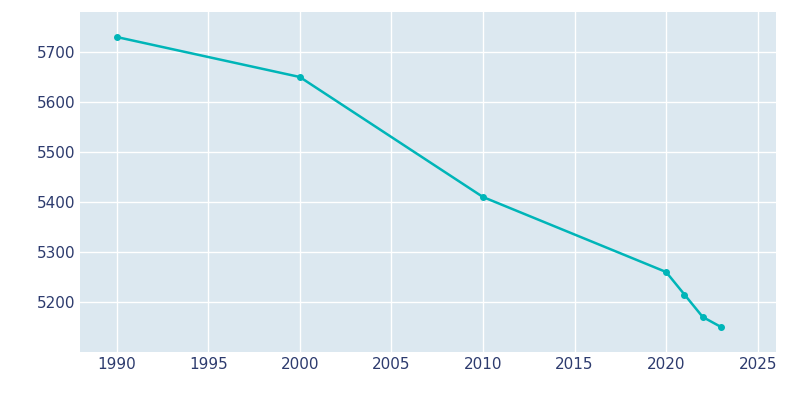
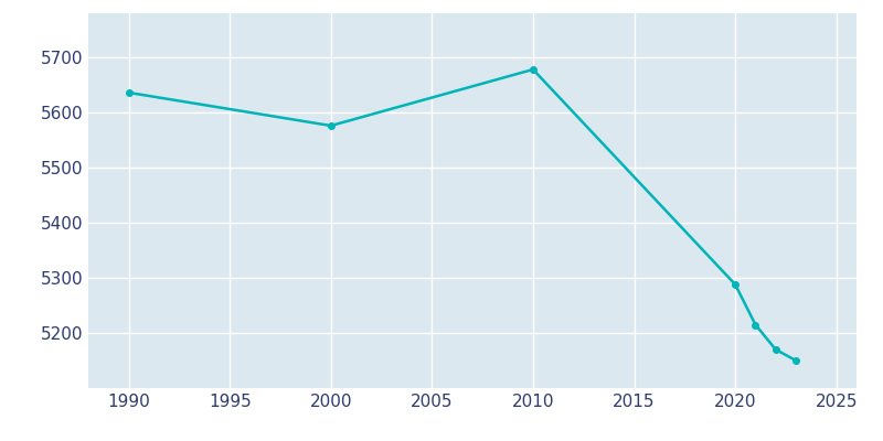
1990: 5730 -> 5636
2000: 5650 -> 5576
2010: 5410 -> 5678
2020: 5260 -> 5288
